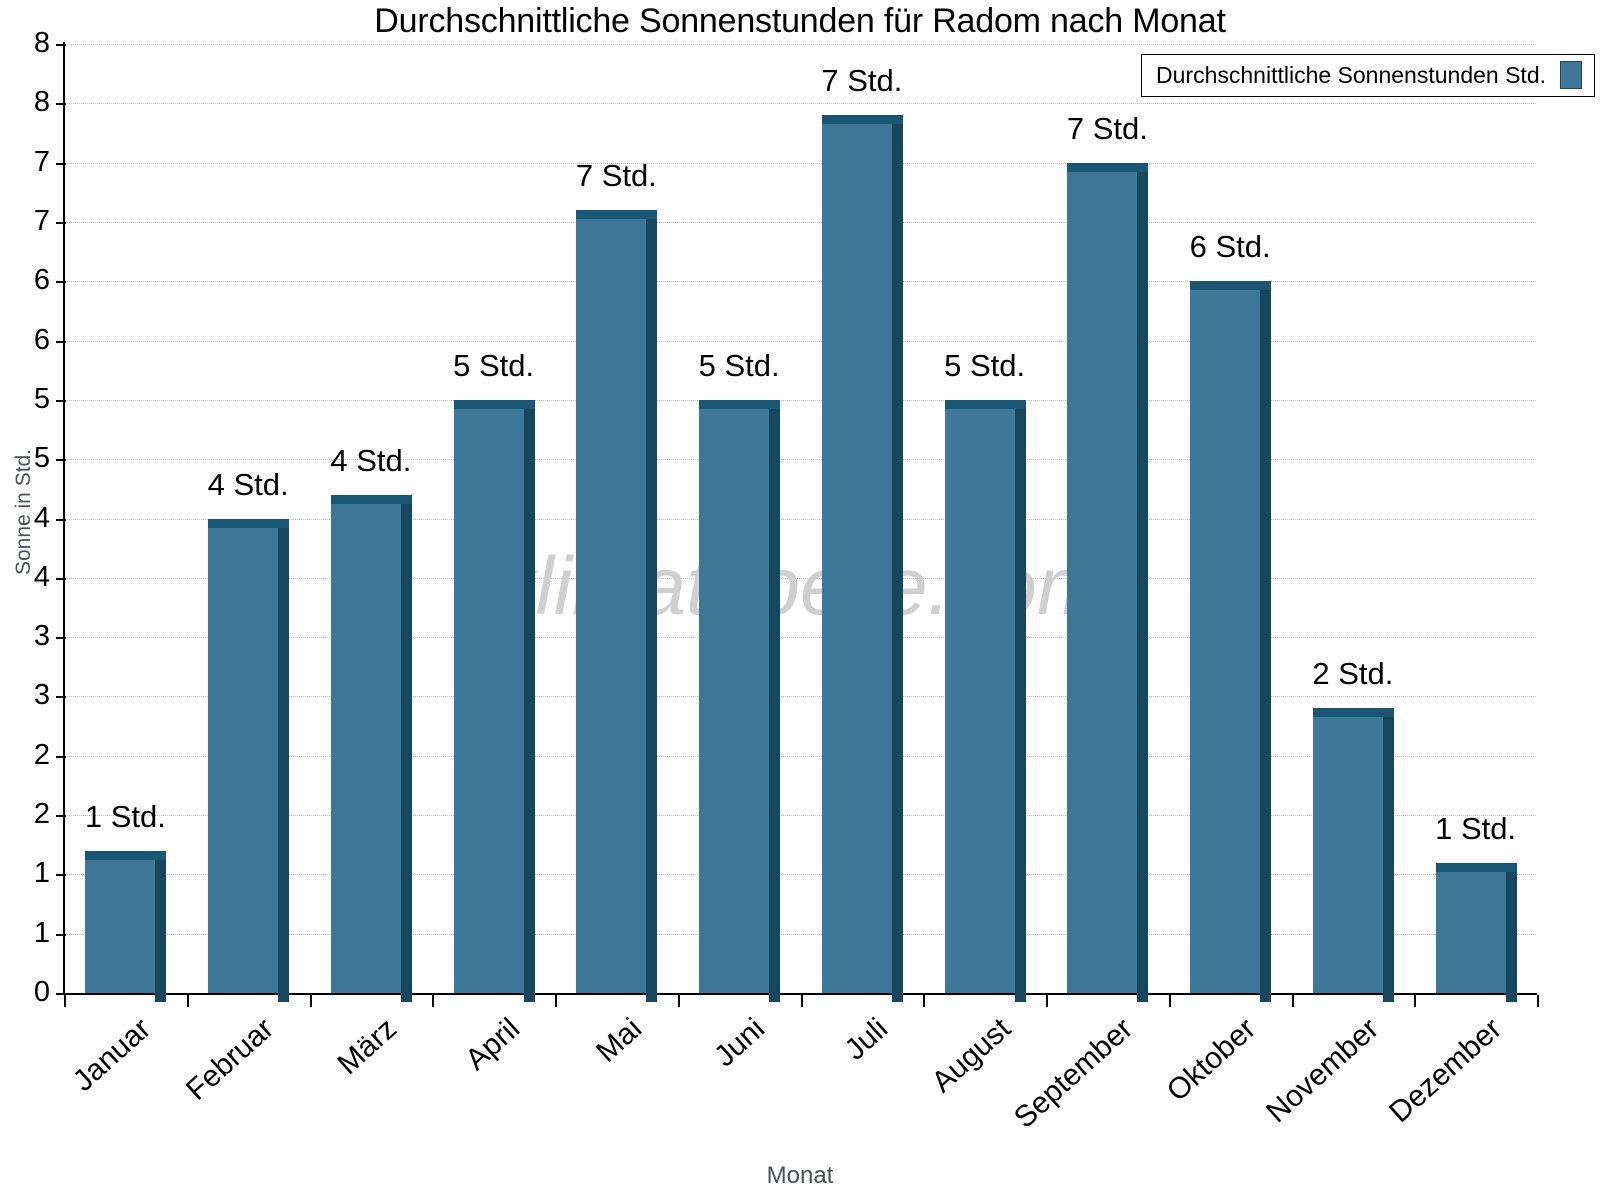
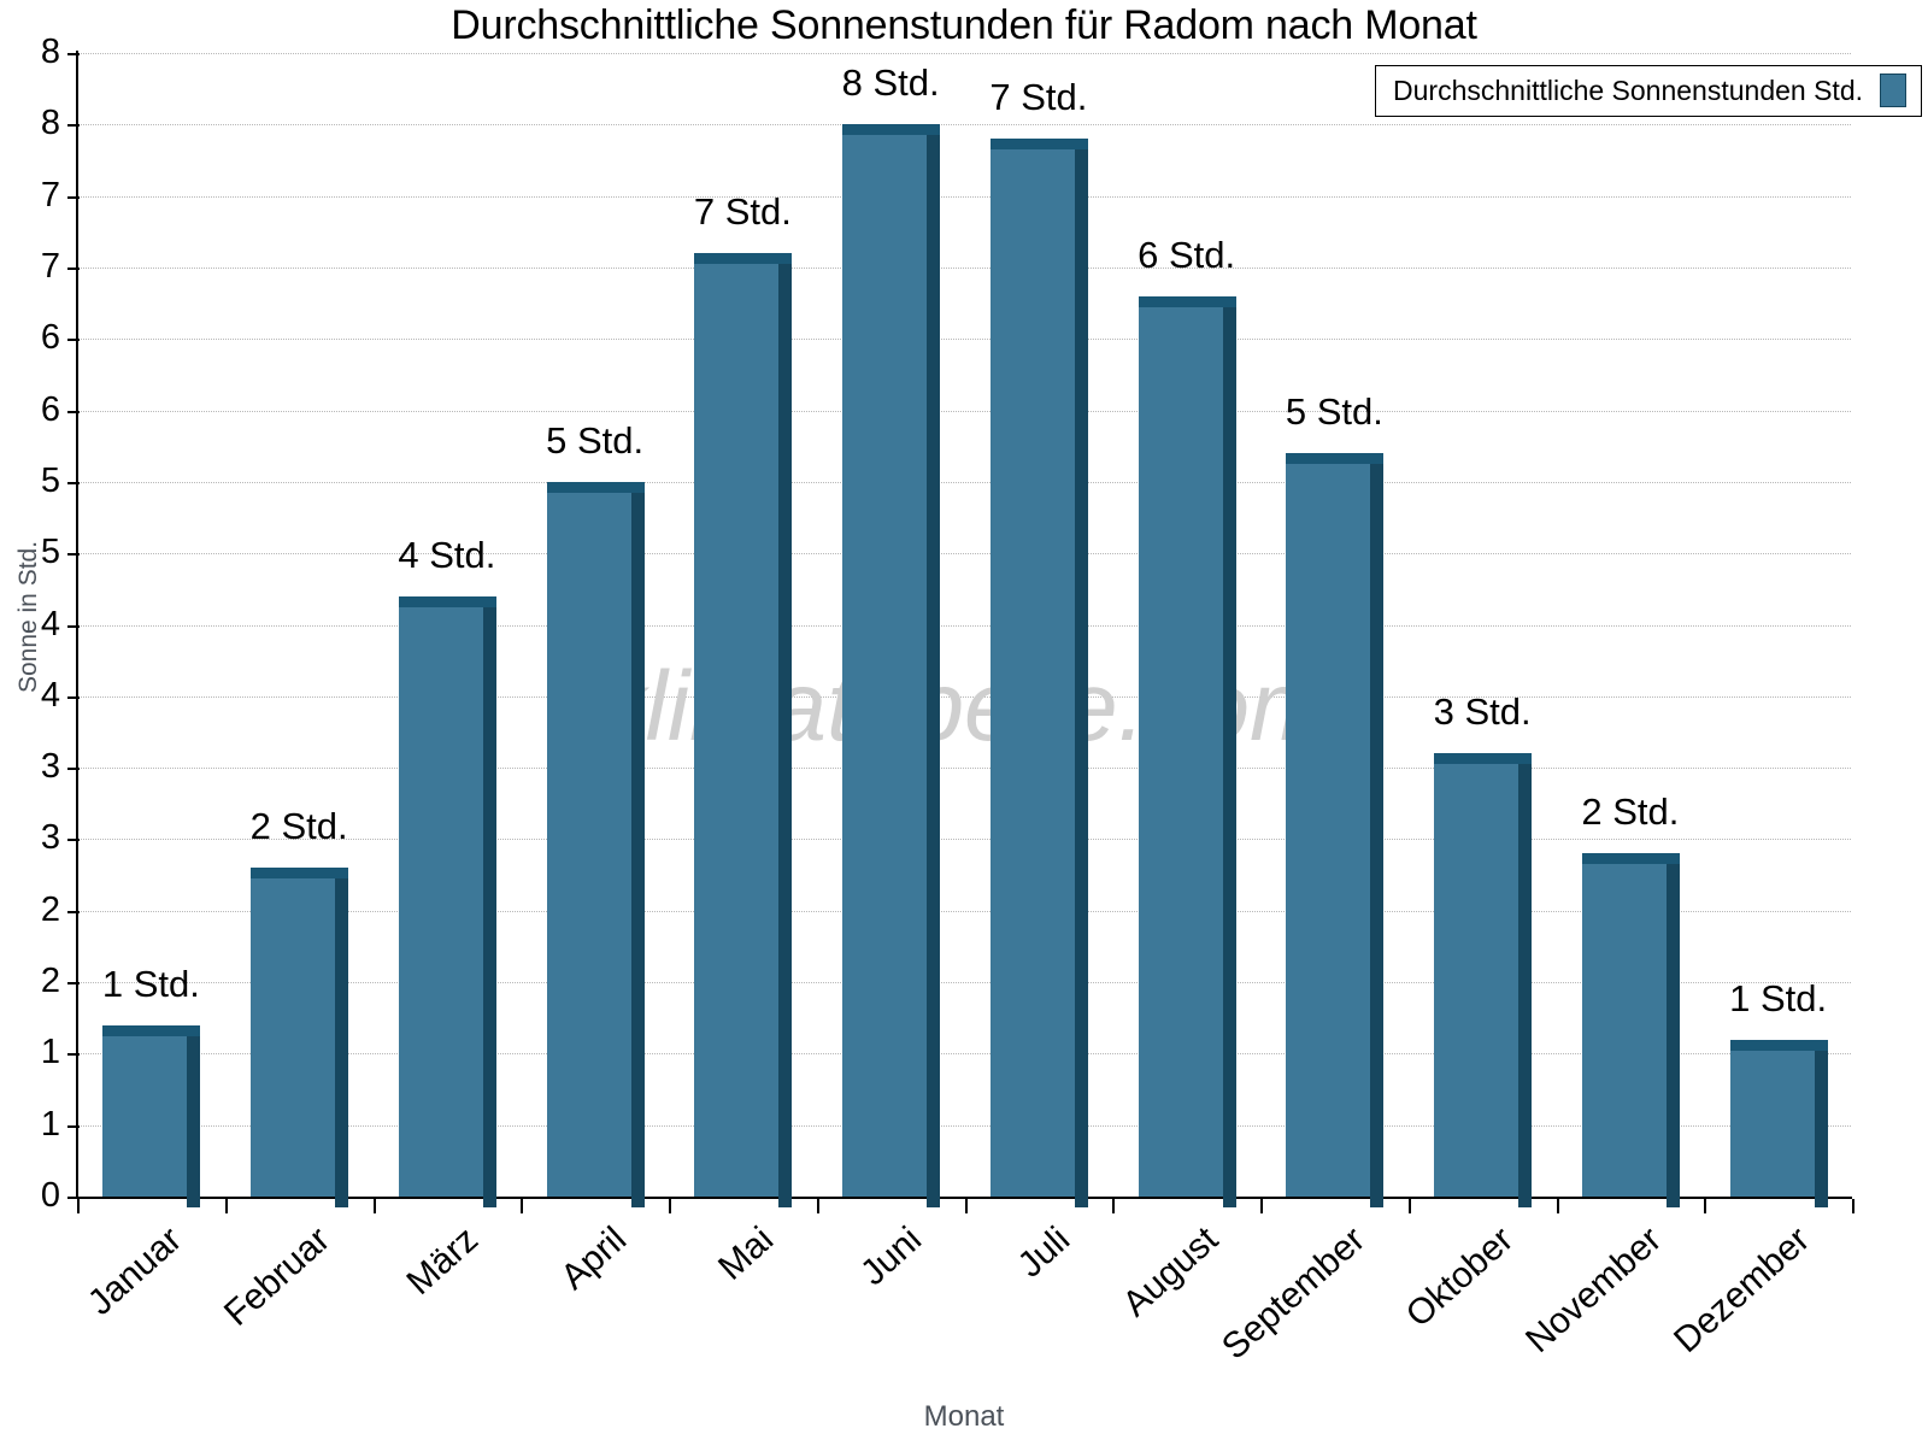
Februar: 4 -> 2
Juni: 5 -> 8
August: 5 -> 6
September: 7 -> 5
Oktober: 6 -> 3
